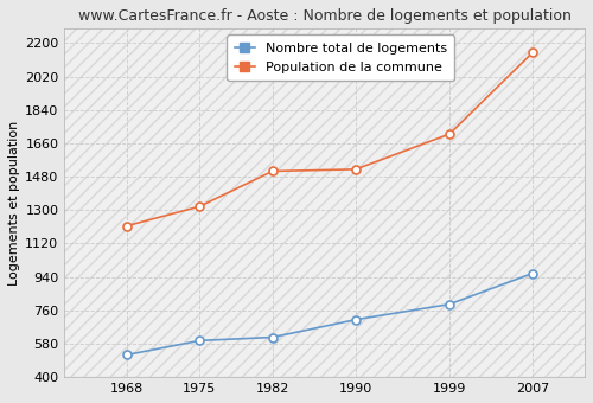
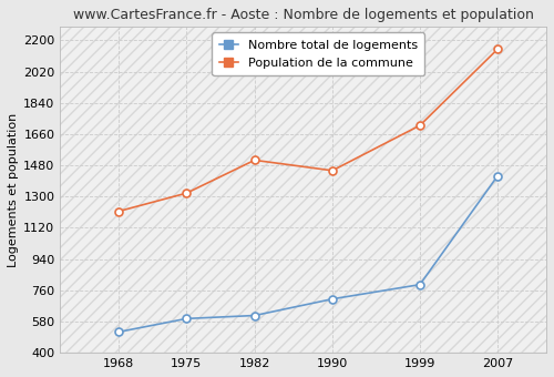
Population de la commune/1990: 1520 -> 1450
Nombre total de logements/2007: 960 -> 1420
